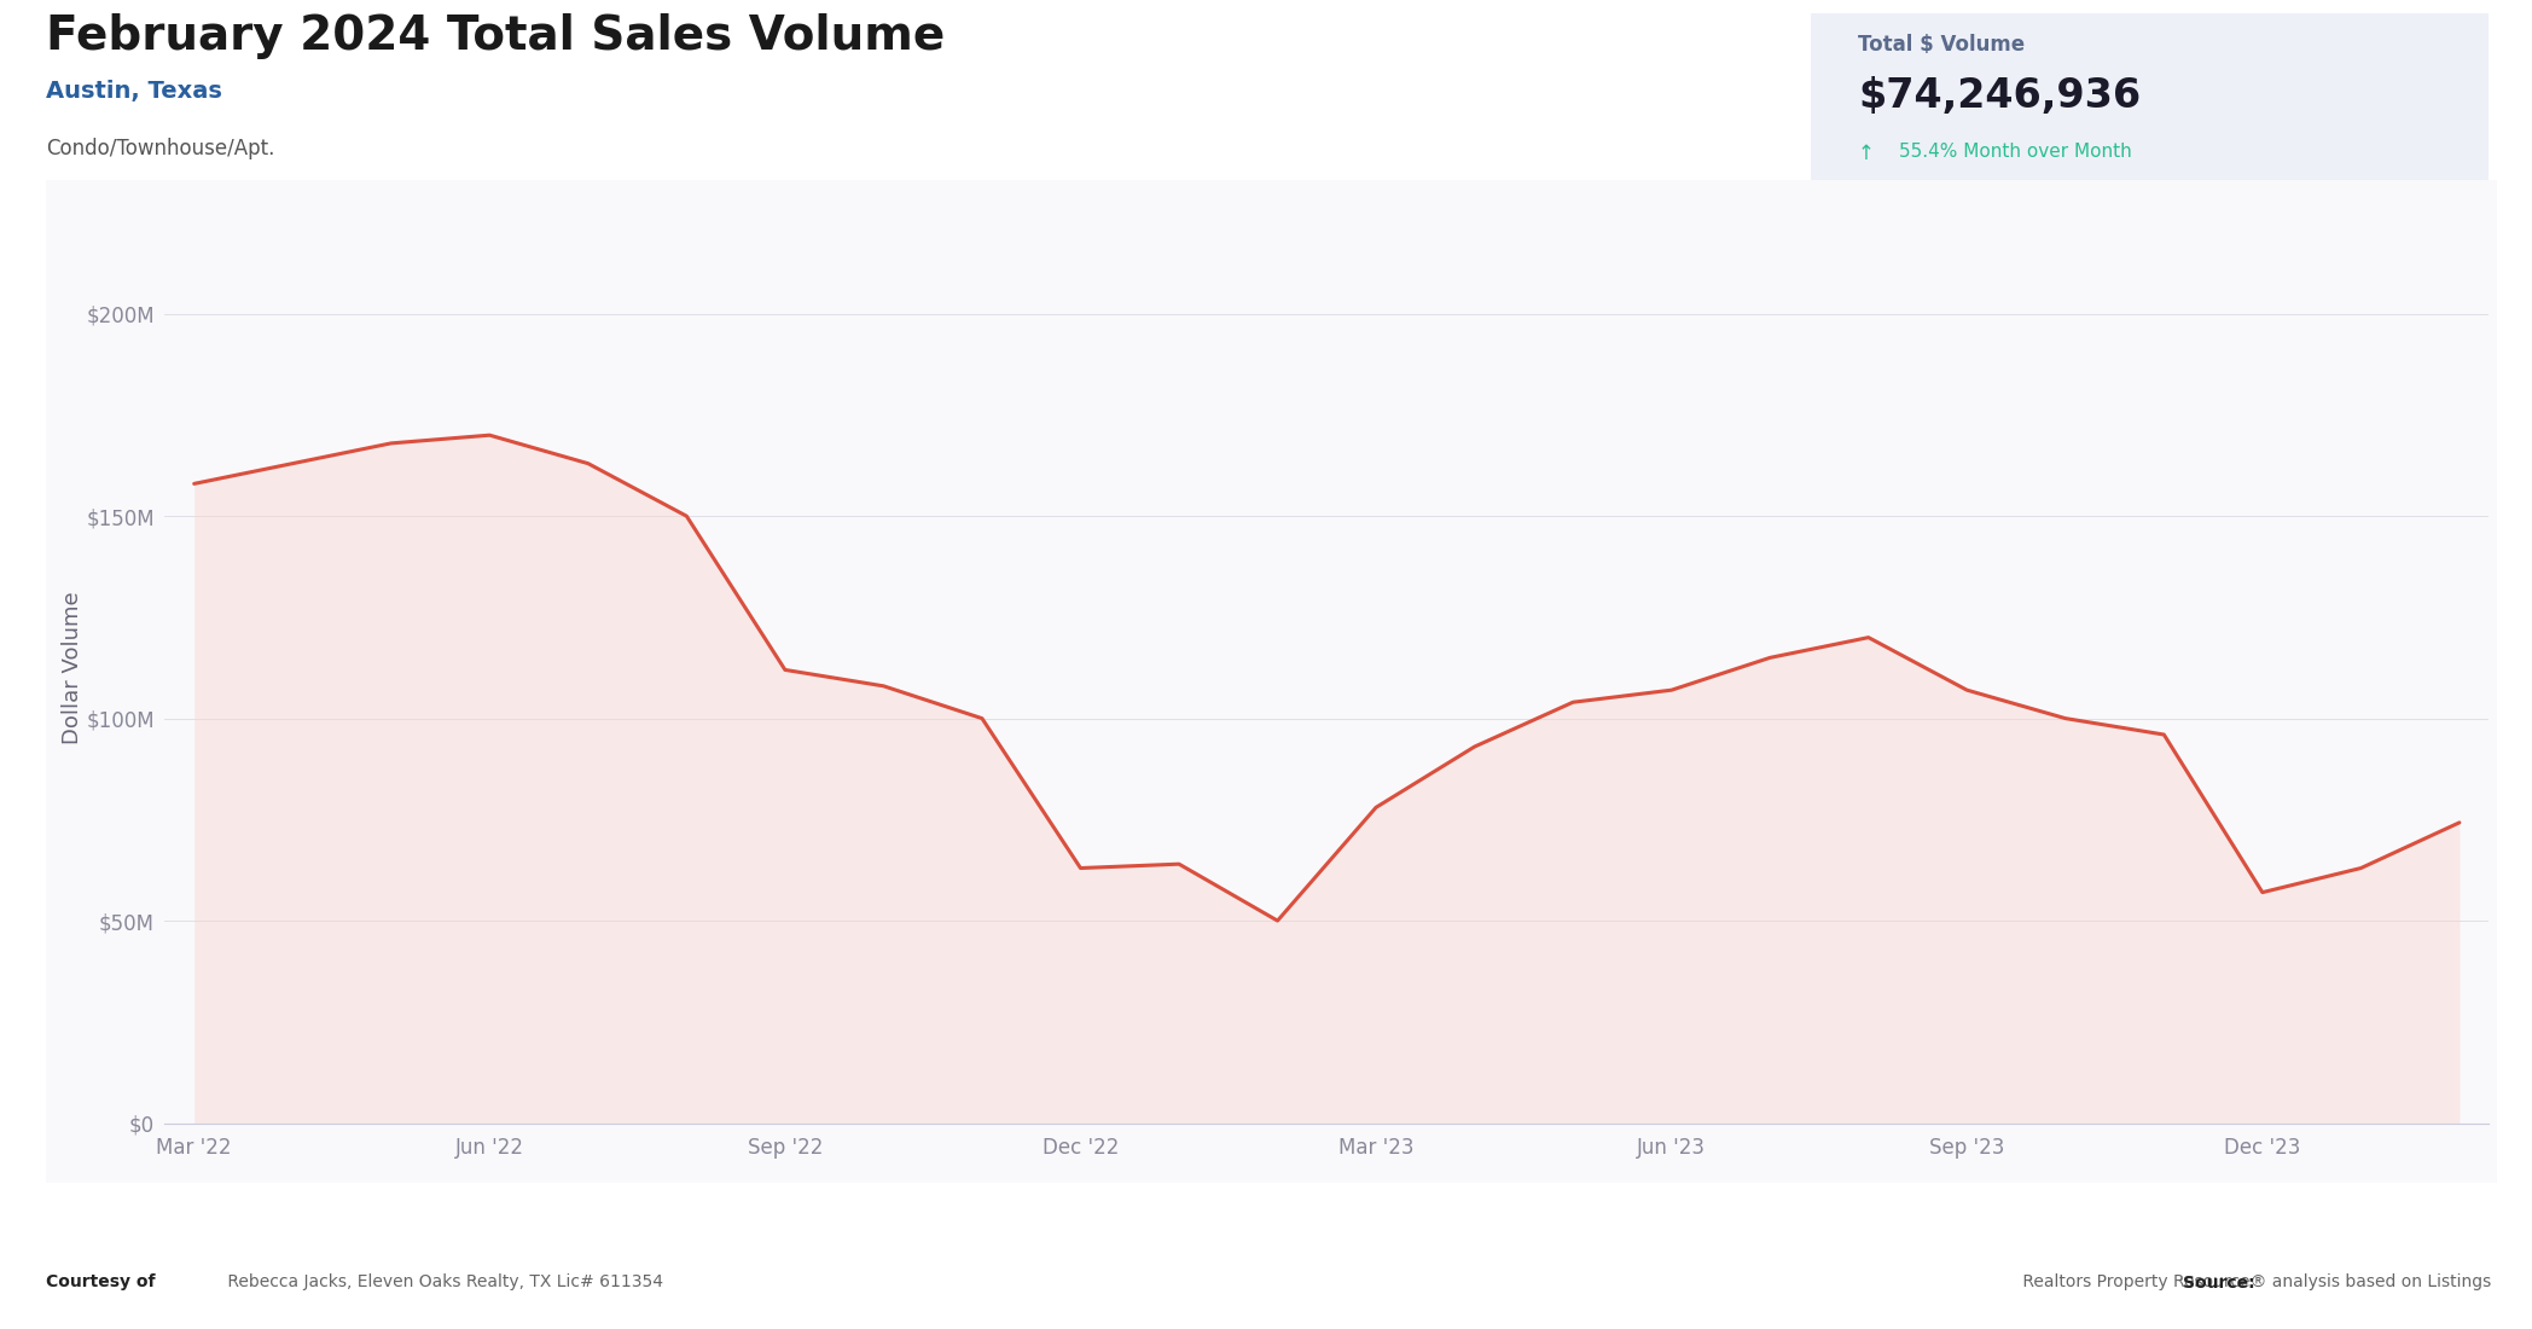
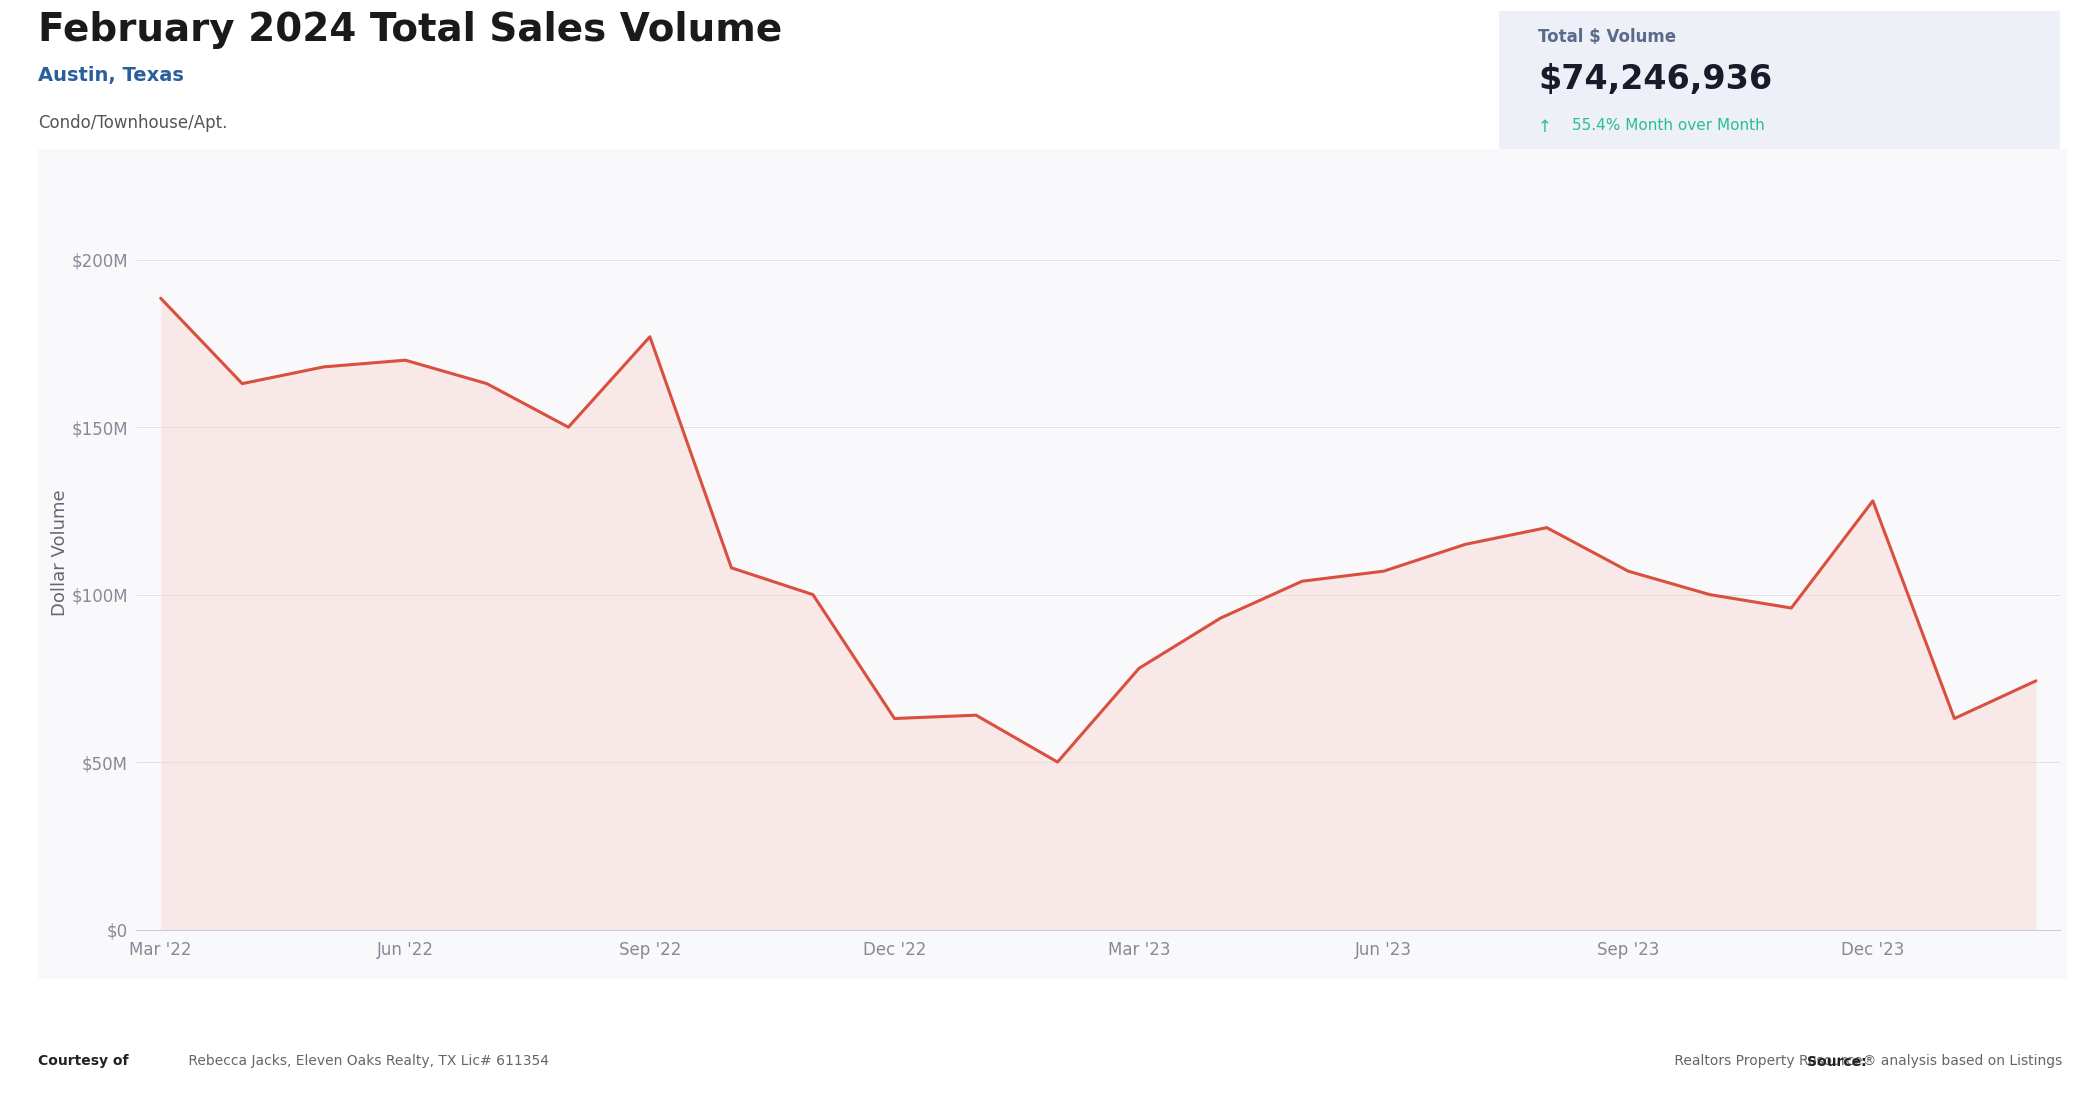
Mar '22: $158.0M -> $188.5M
Sep '22: $112.0M -> $177.0M
Dec '23: $57.0M -> $128.0M
